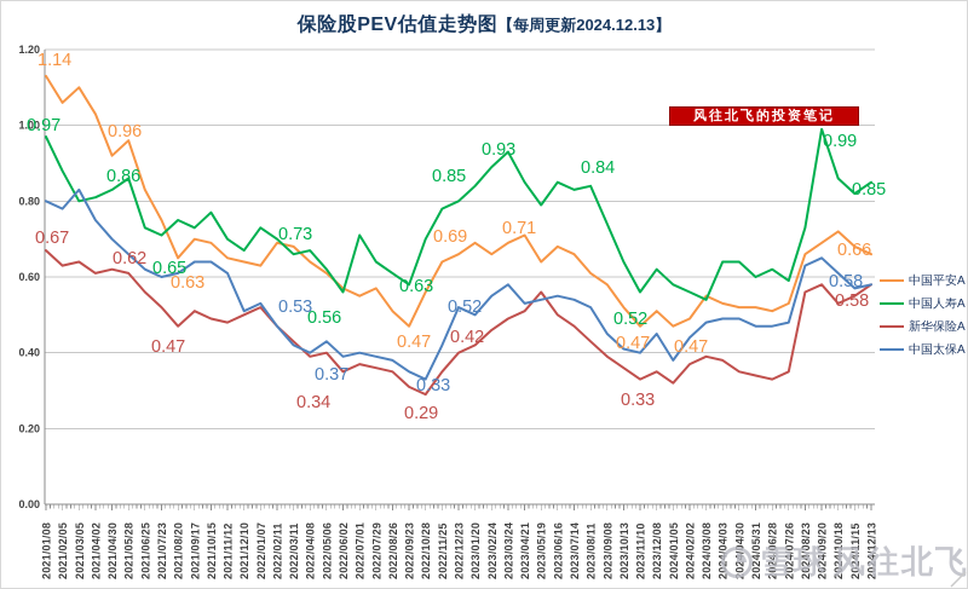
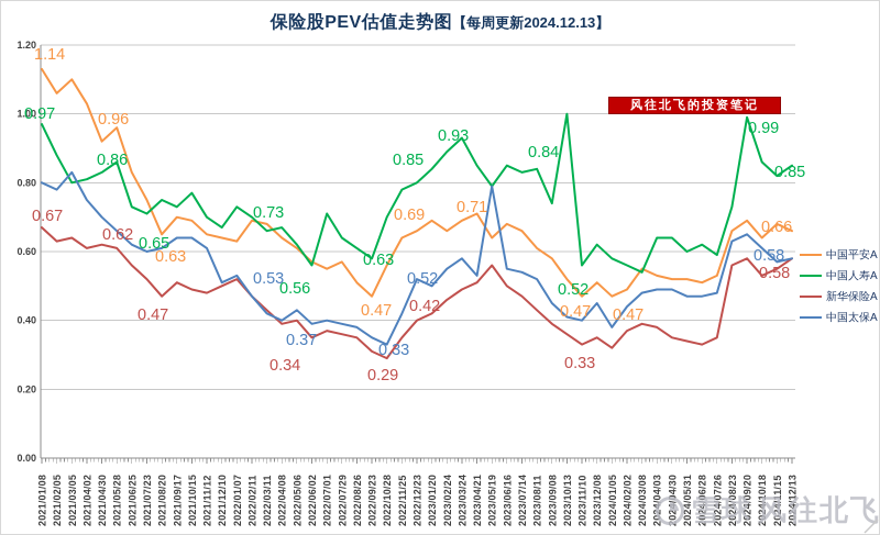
中国太保A/2023/05/19: 0.54 -> 0.79
中国人寿A/2023/10/13: 0.64 -> 1.00
中国平安A/2024/10/18: 0.72 -> 0.64
